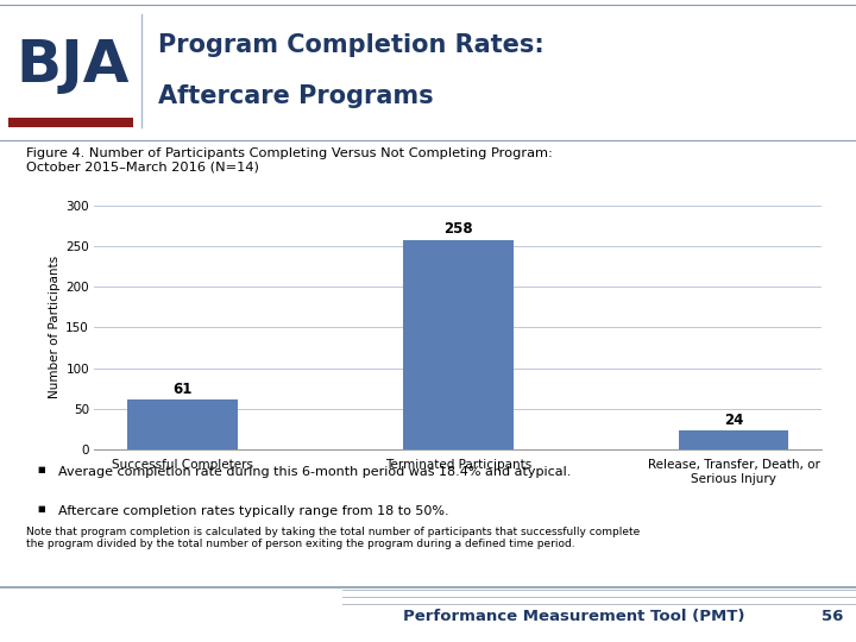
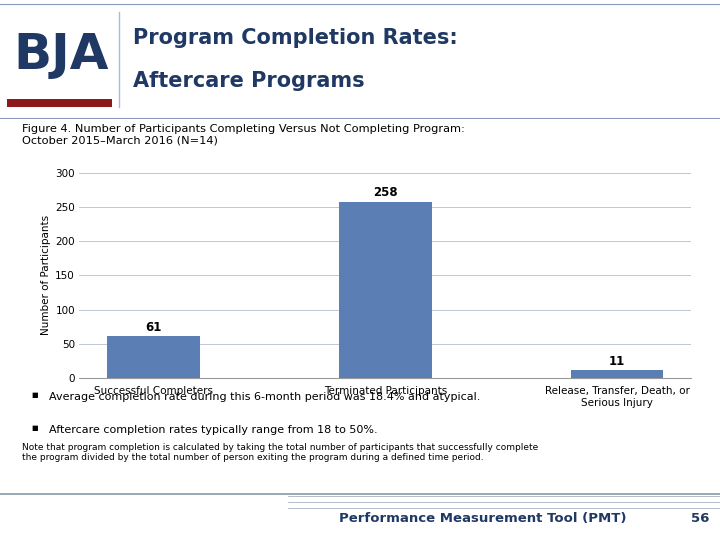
Release, Transfer, Death, or Serious Injury: 24 -> 11
